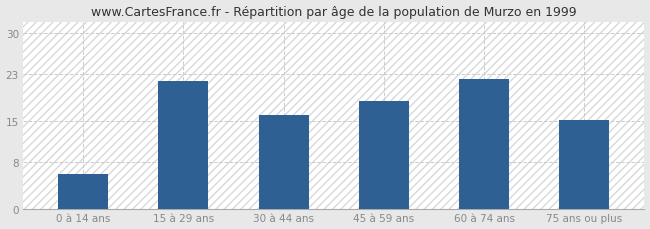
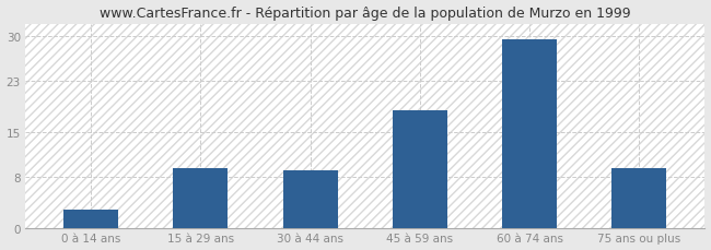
0 à 14 ans: 6.0 -> 3.0
15 à 29 ans: 21.8 -> 9.5
30 à 44 ans: 16.0 -> 9.0
60 à 74 ans: 22.2 -> 29.5
75 ans ou plus: 15.2 -> 9.5
